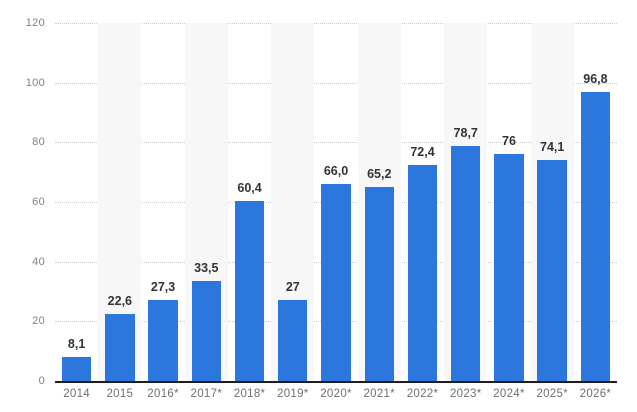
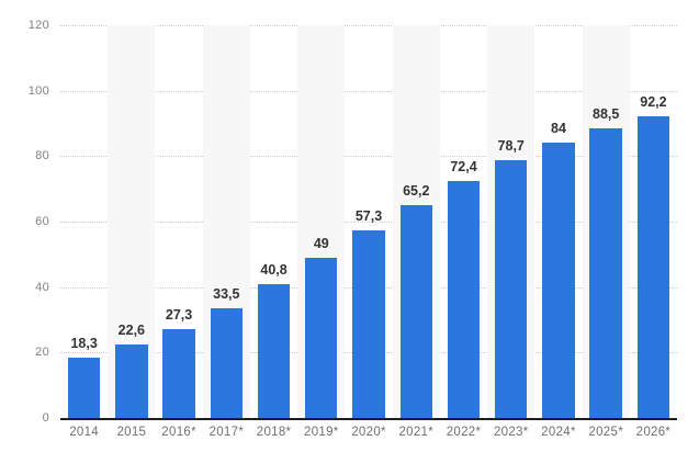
2014: 8,1 -> 18,3
2018*: 60,4 -> 40,8
2019*: 27 -> 49
2020*: 66,0 -> 57,3
2024*: 76 -> 84
2025*: 74,1 -> 88,5
2026*: 96,8 -> 92,2
